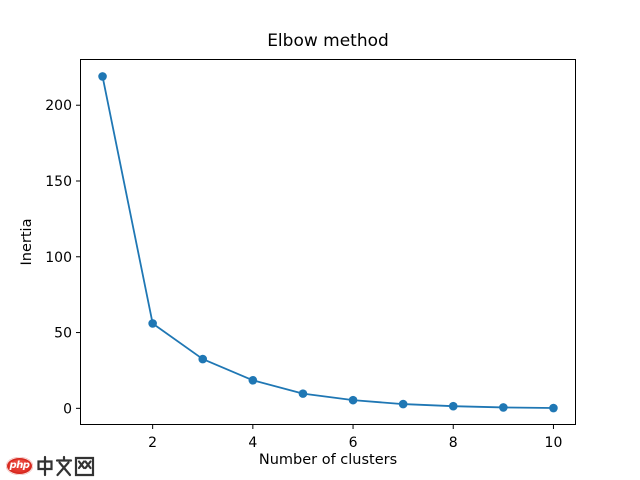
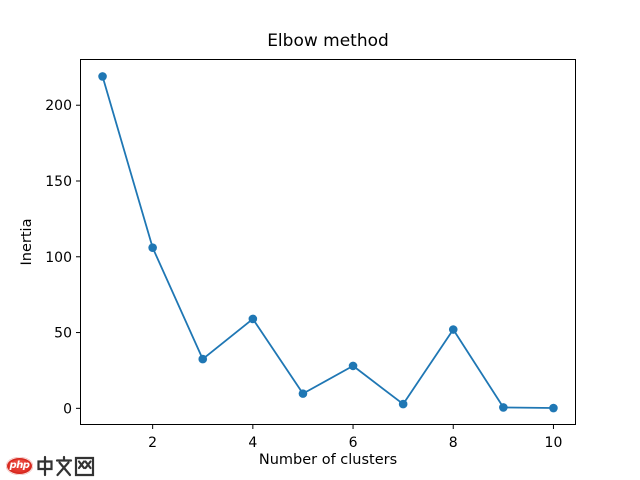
2: 56 -> 106
4: 18 -> 59
6: 5 -> 28
8: 1 -> 52
